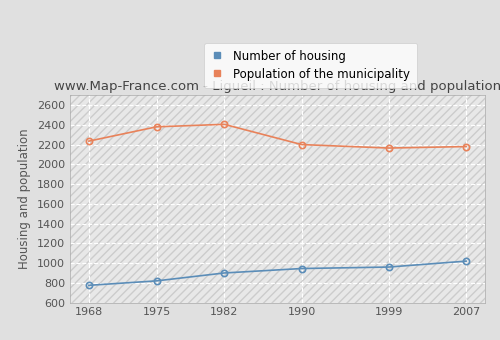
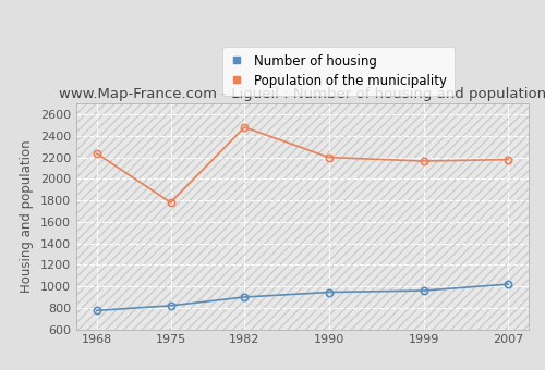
Population of the municipality/1975: 2380 -> 1780
Population of the municipality/1982: 2400 -> 2480
